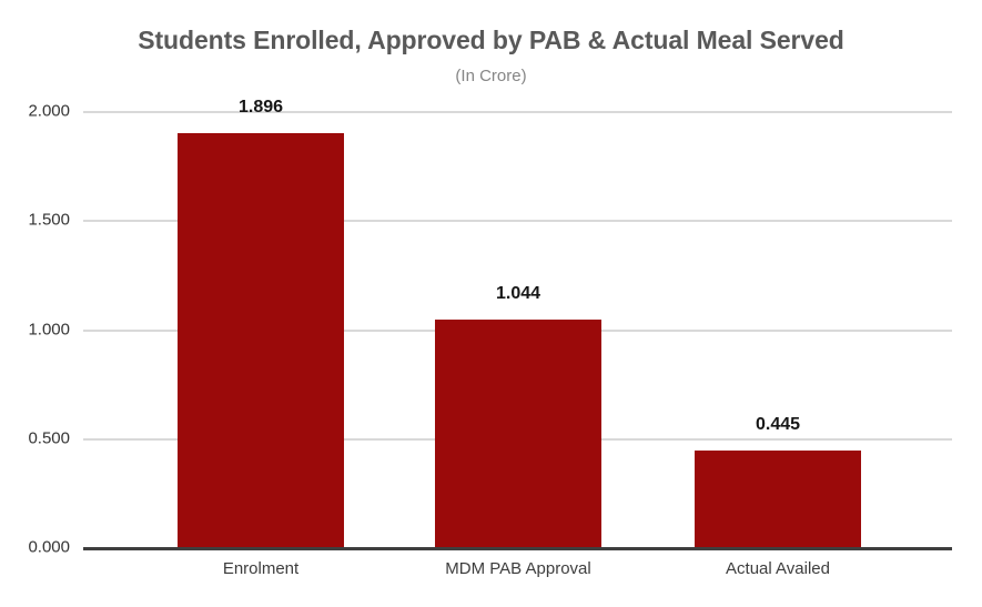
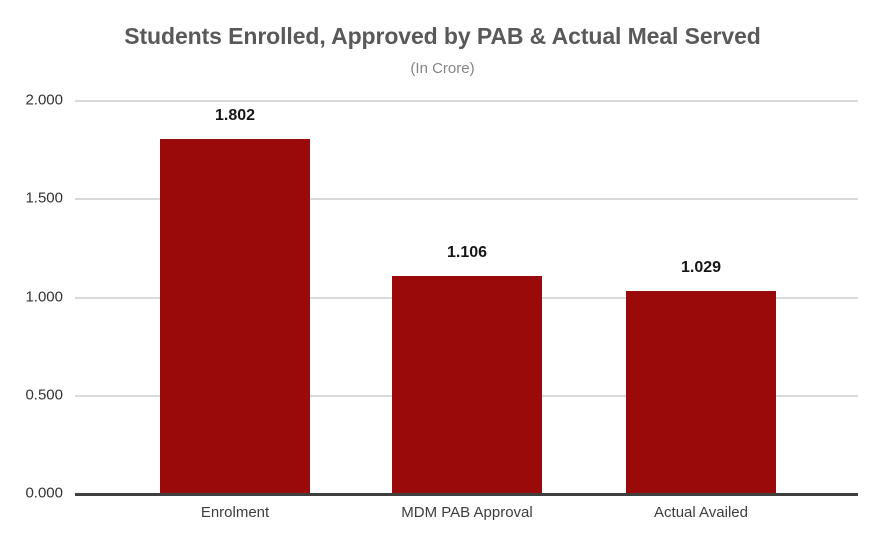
Enrolment: 1.896 -> 1.802
MDM PAB Approval: 1.044 -> 1.106
Actual Availed: 0.445 -> 1.029
